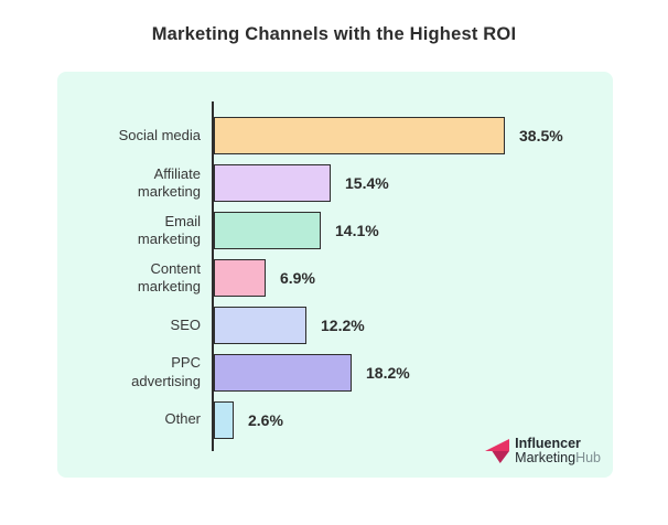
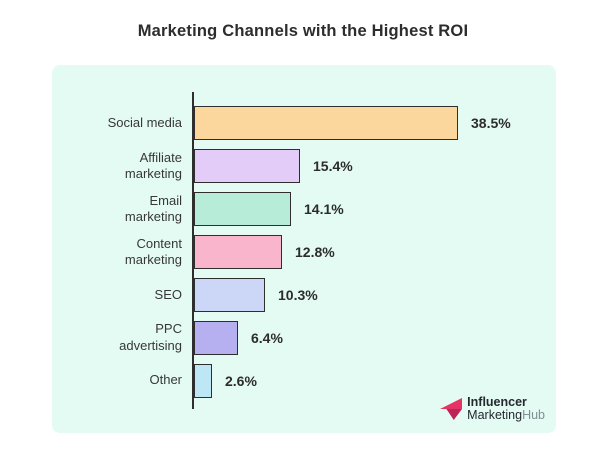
Content marketing: 6.9% -> 12.8%
SEO: 12.2% -> 10.3%
PPC advertising: 18.2% -> 6.4%
